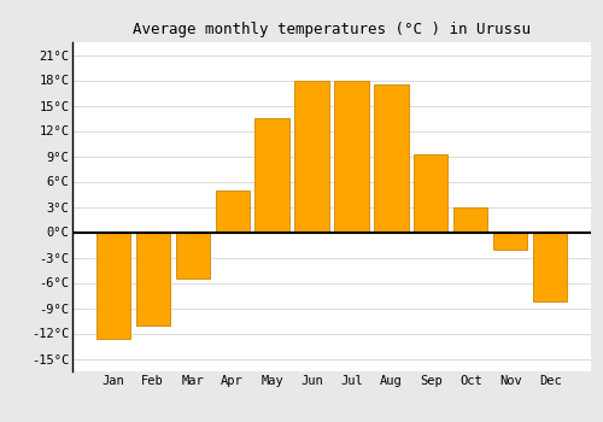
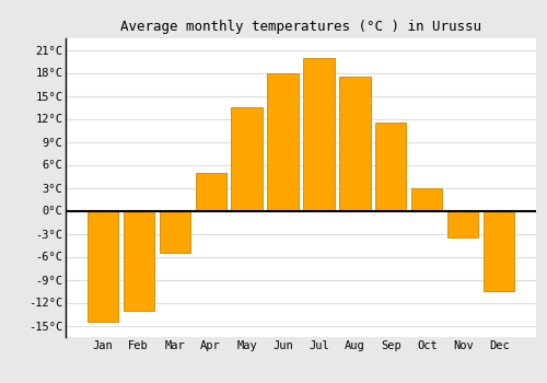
Jan: -12.6°C -> -14.5°C
Feb: -11.0°C -> -13.0°C
Jul: 18.0°C -> 20.0°C
Sep: 9.2°C -> 11.5°C
Nov: -2.0°C -> -3.5°C
Dec: -8.2°C -> -10.5°C
